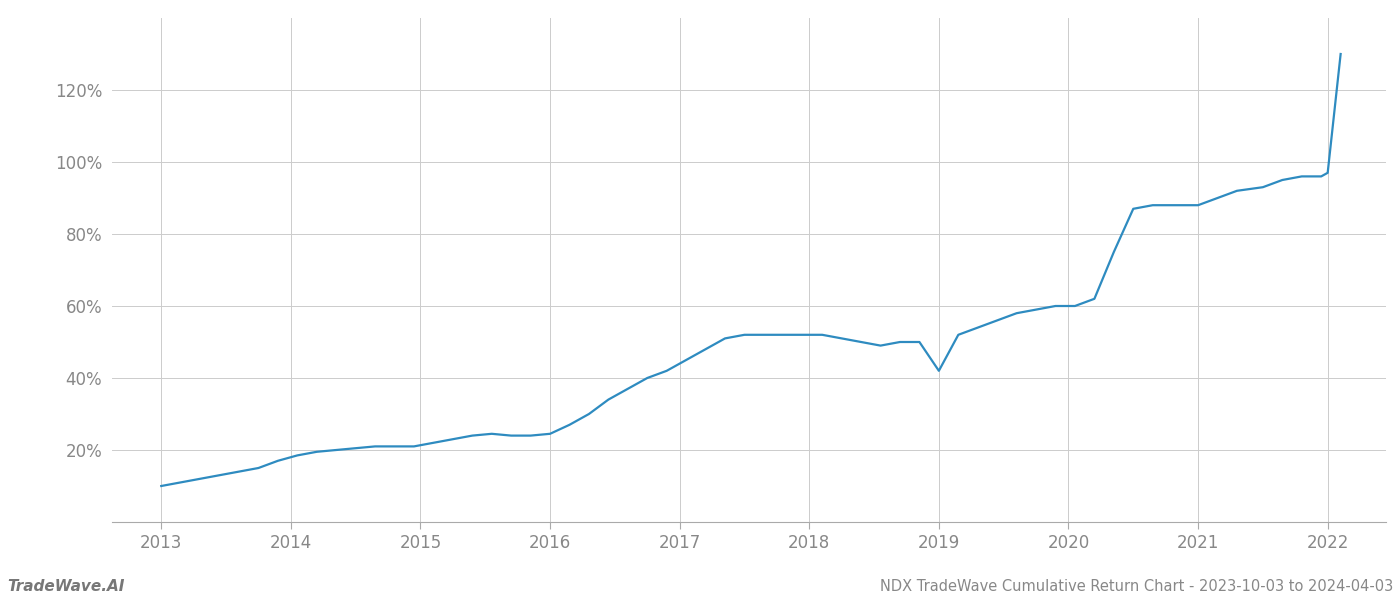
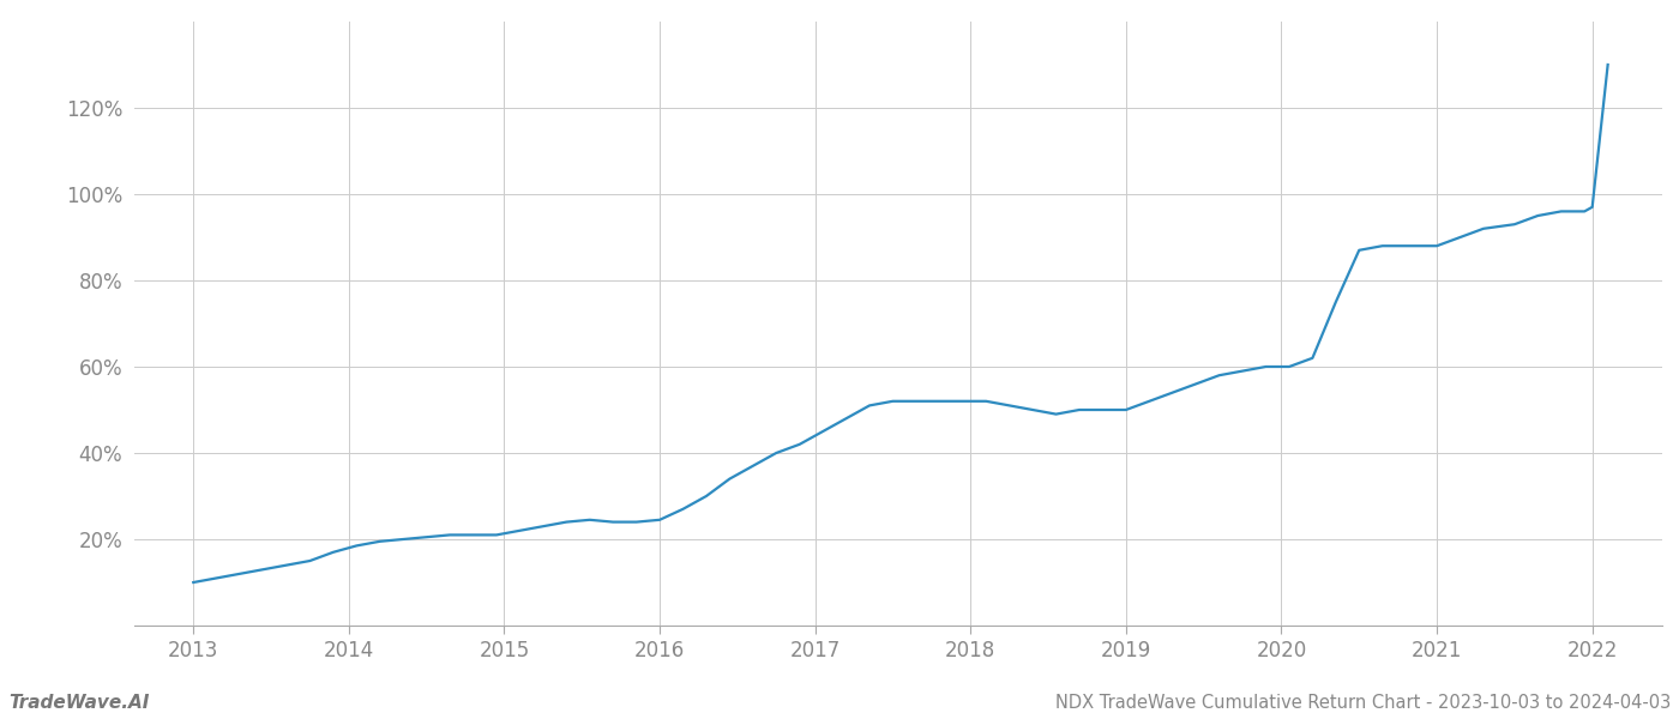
2019: 42.0% -> 50.0%
